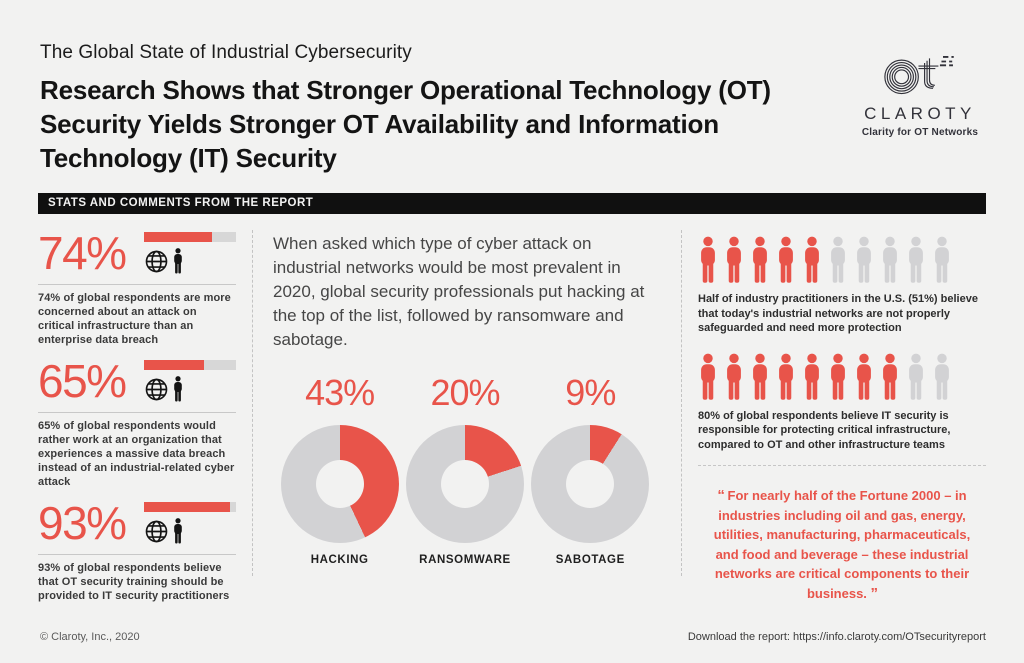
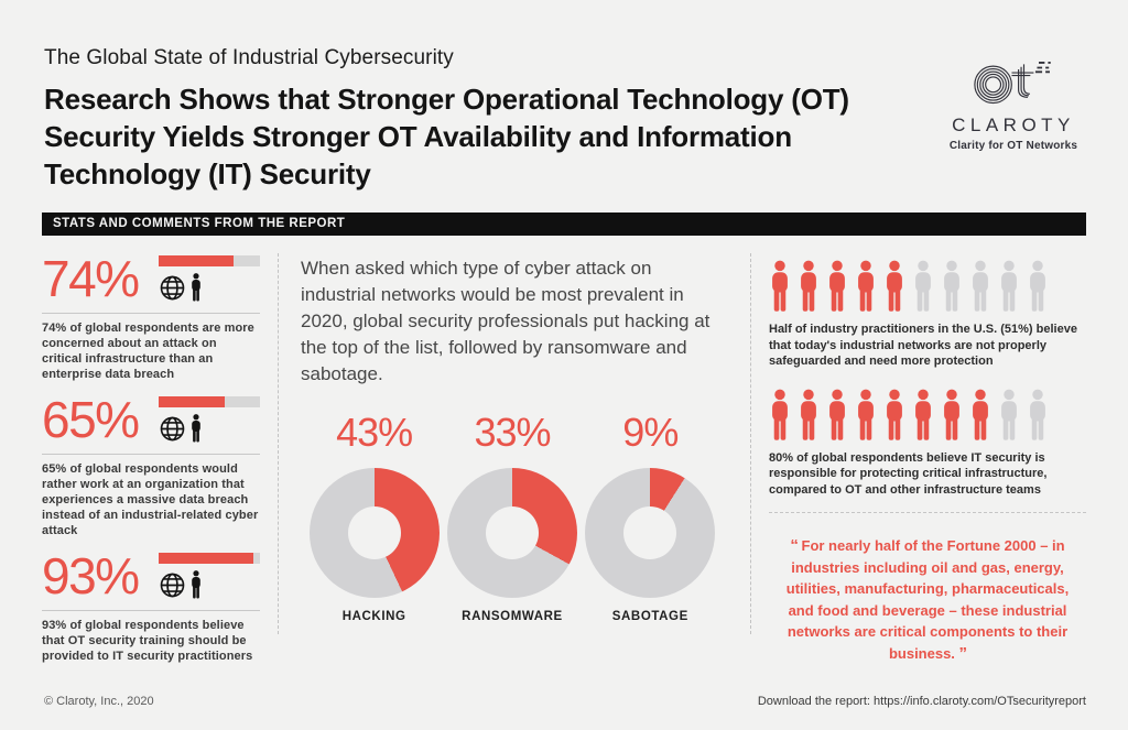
RANSOMWARE: 20% -> 33%
